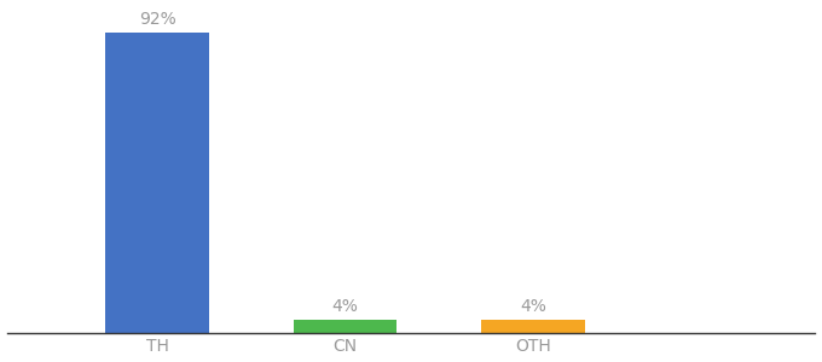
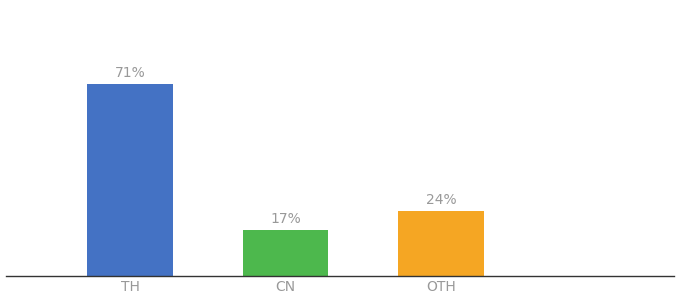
TH: 92% -> 71%
CN: 4% -> 17%
OTH: 4% -> 24%
